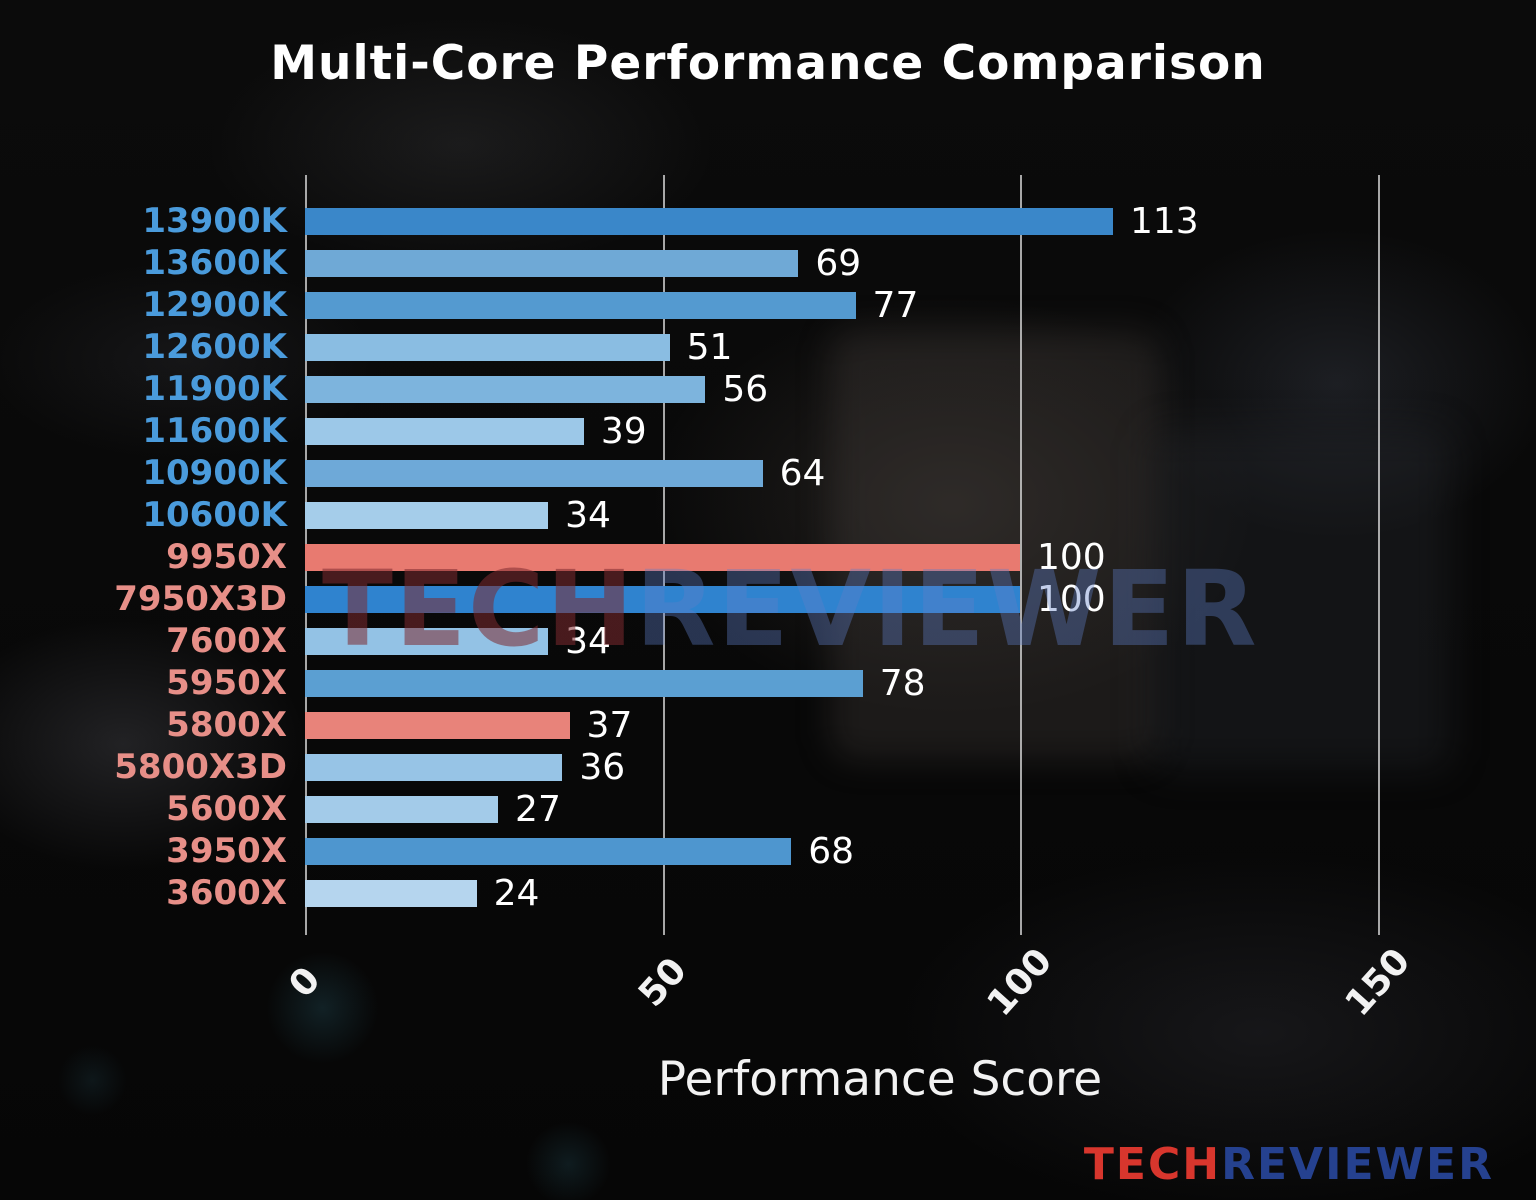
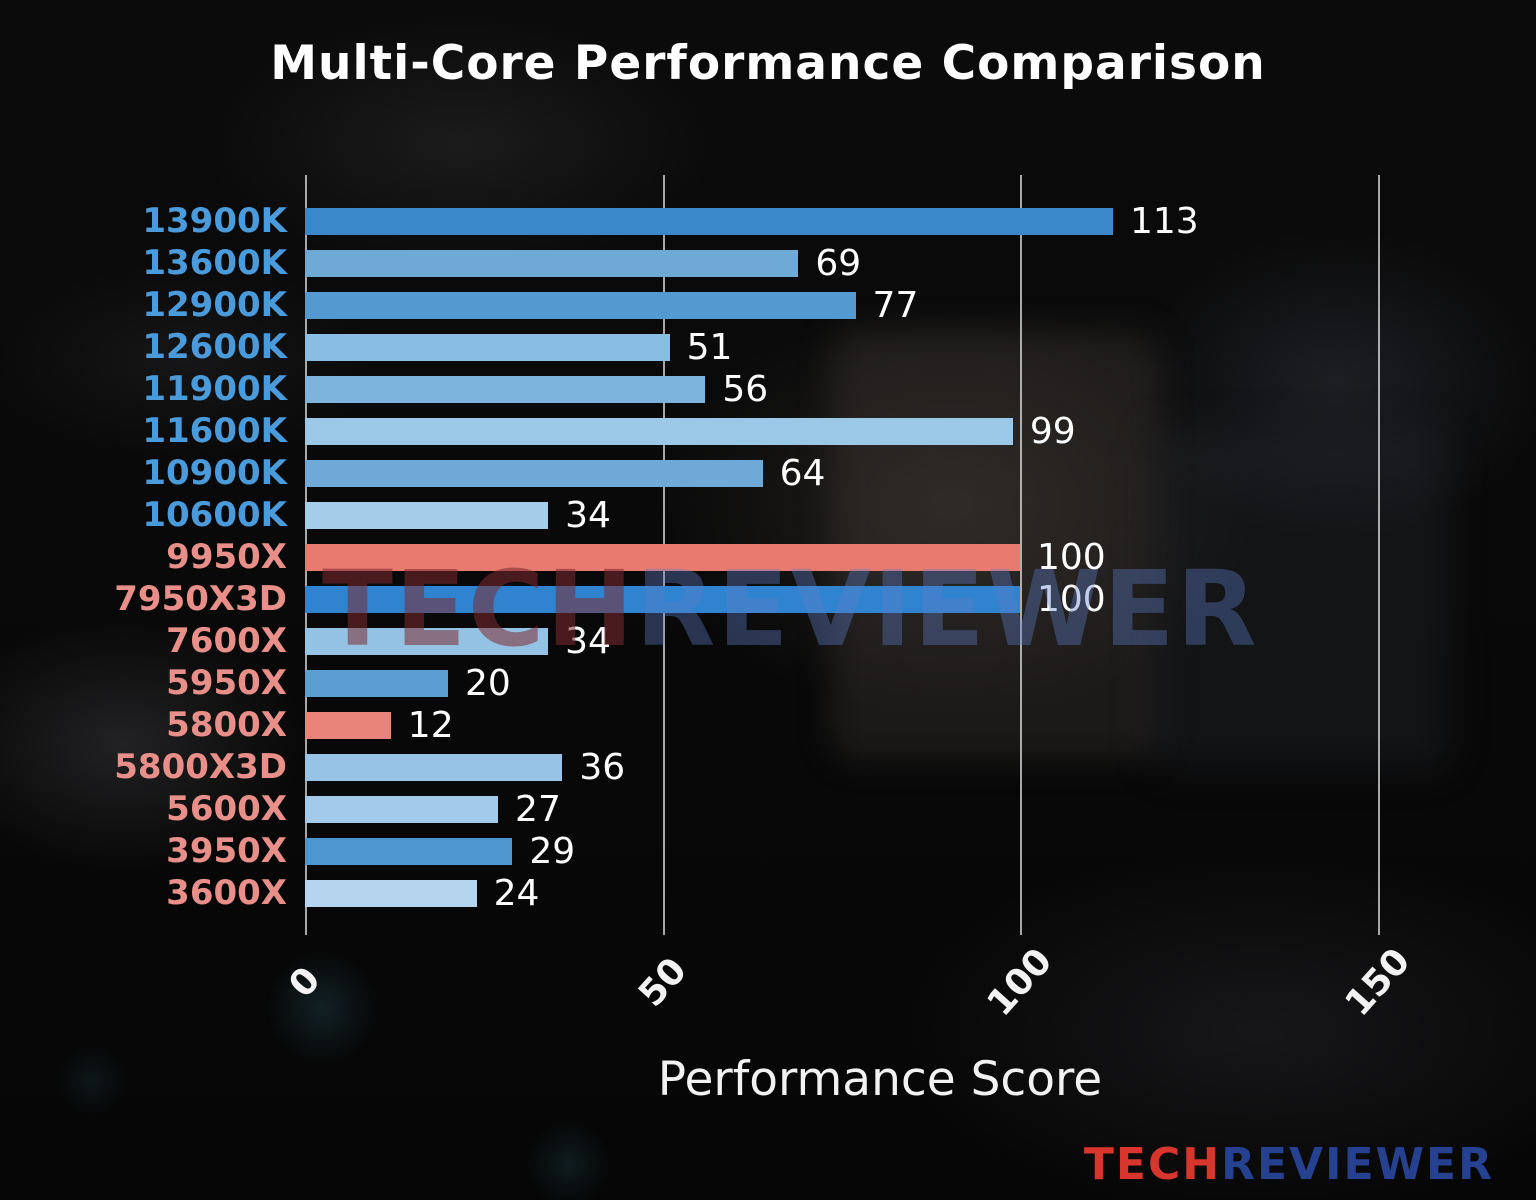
11600K: 39 -> 99
5950X: 78 -> 20
5800X: 37 -> 12
3950X: 68 -> 29
